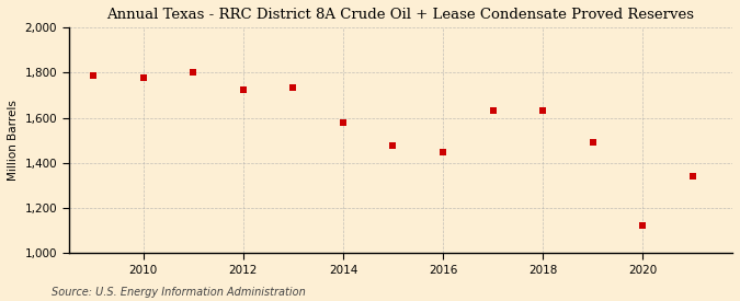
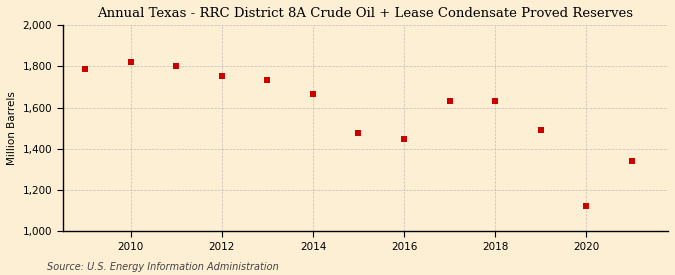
2010: 1,780 -> 1,820
2012: 1,725 -> 1,755
2014: 1,580 -> 1,665
